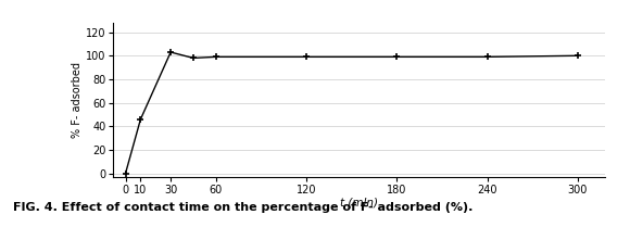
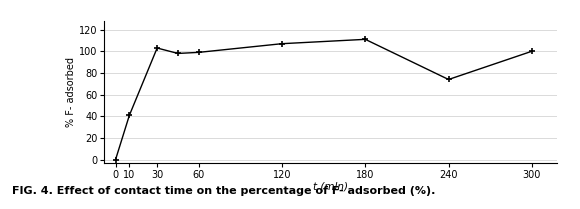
10: 46 -> 41
120: 99 -> 107
180: 99 -> 111
240: 99 -> 74
